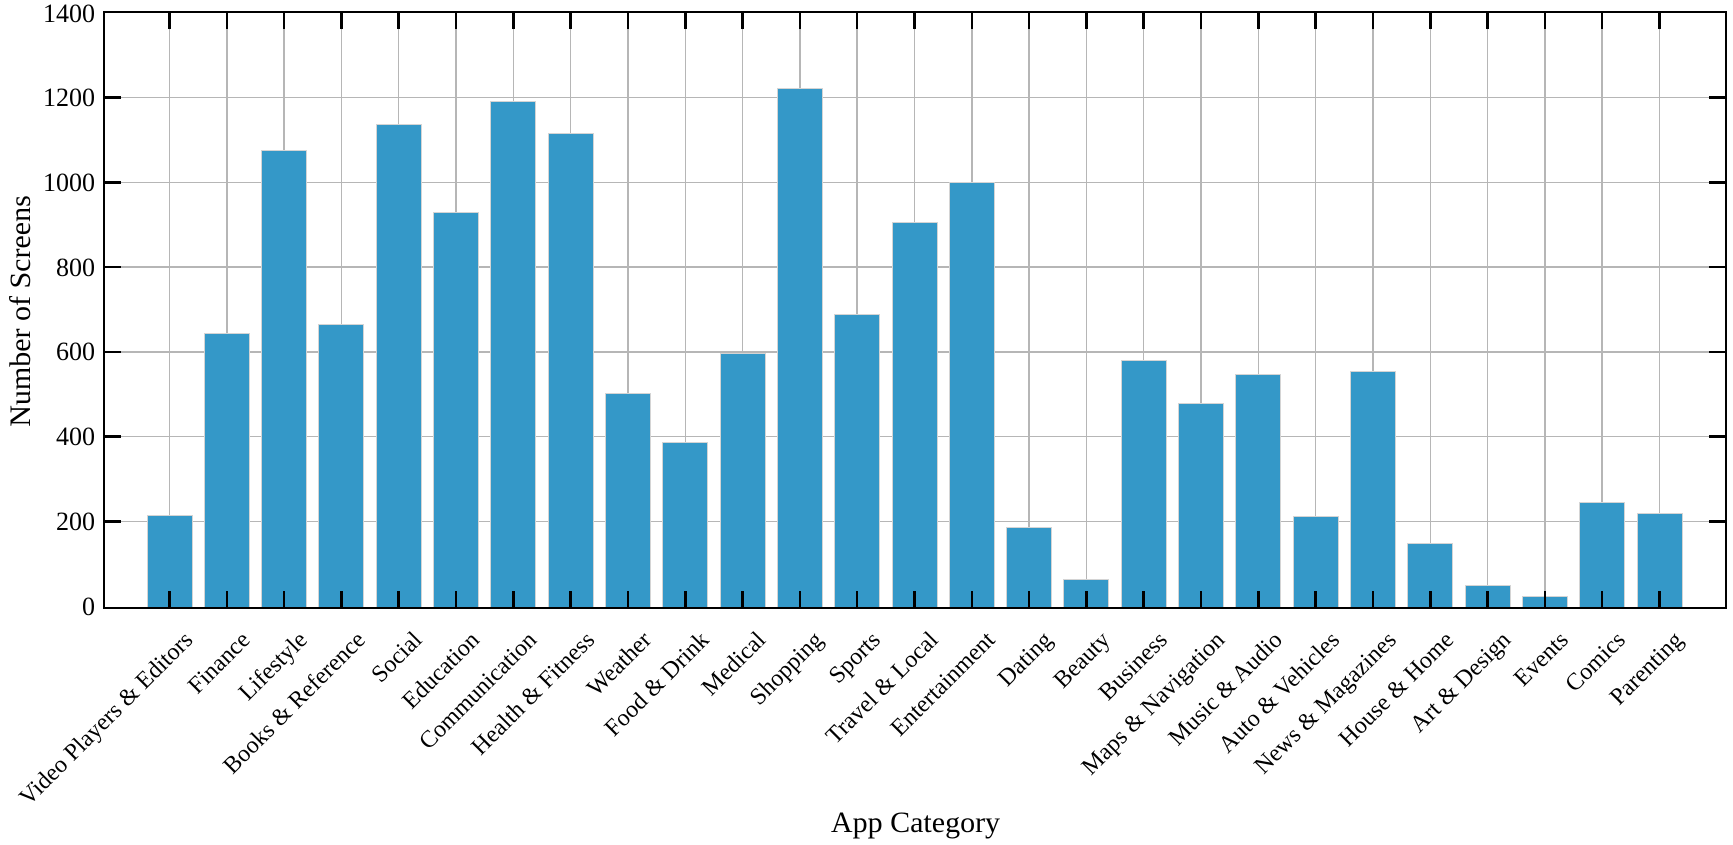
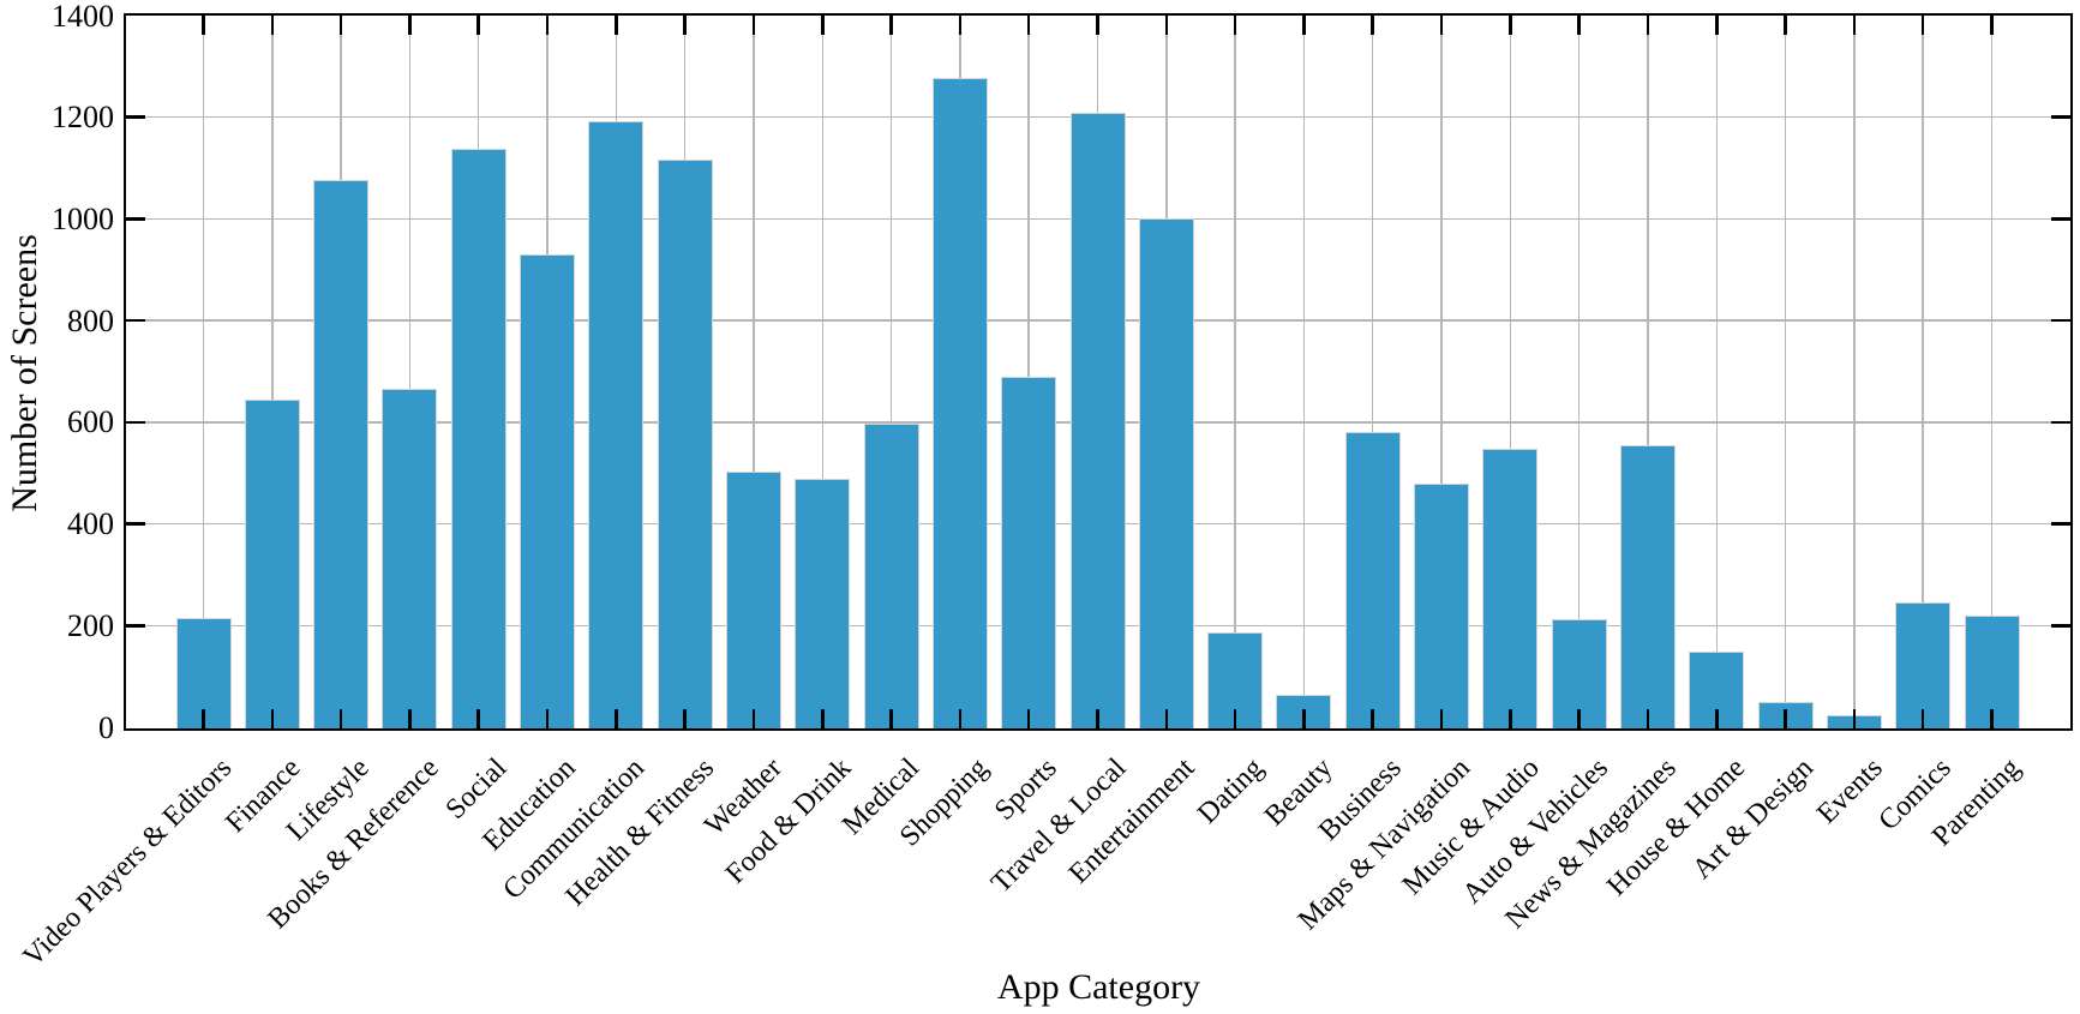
Food & Drink: 390 -> 490
Shopping: 1230 -> 1280
Travel & Local: 910 -> 1210
